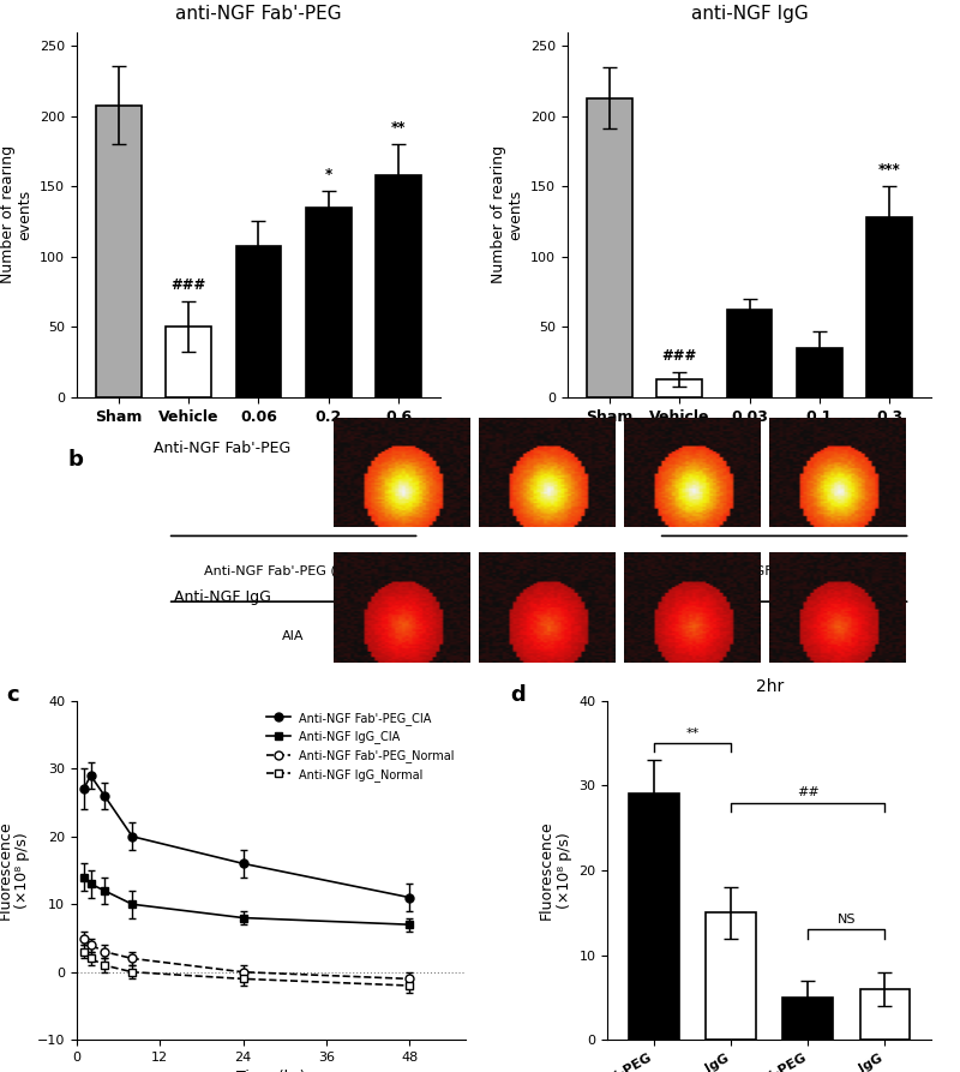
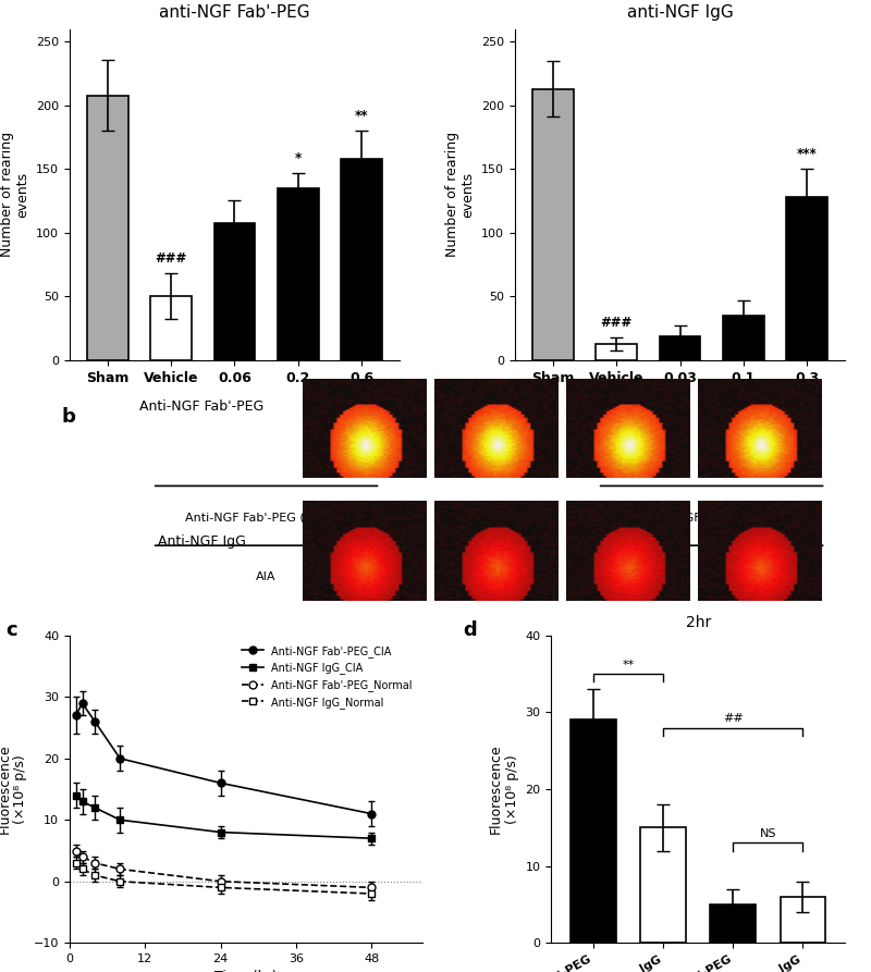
anti-NGF IgG/0.03: 62 -> 19
